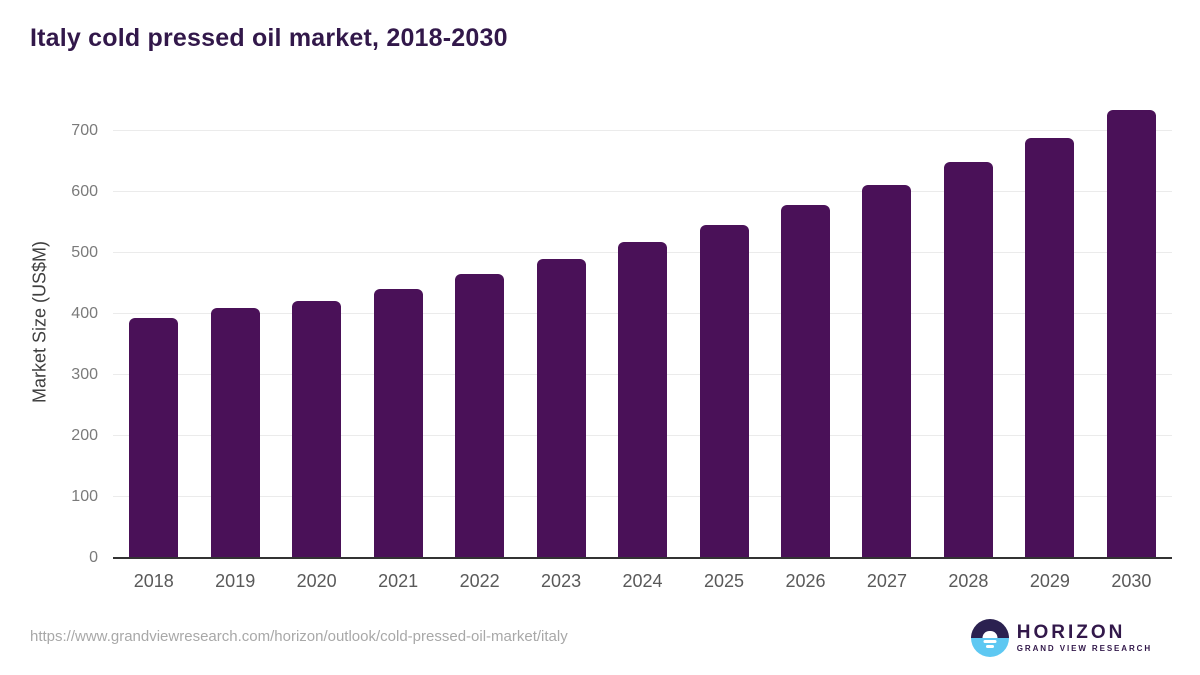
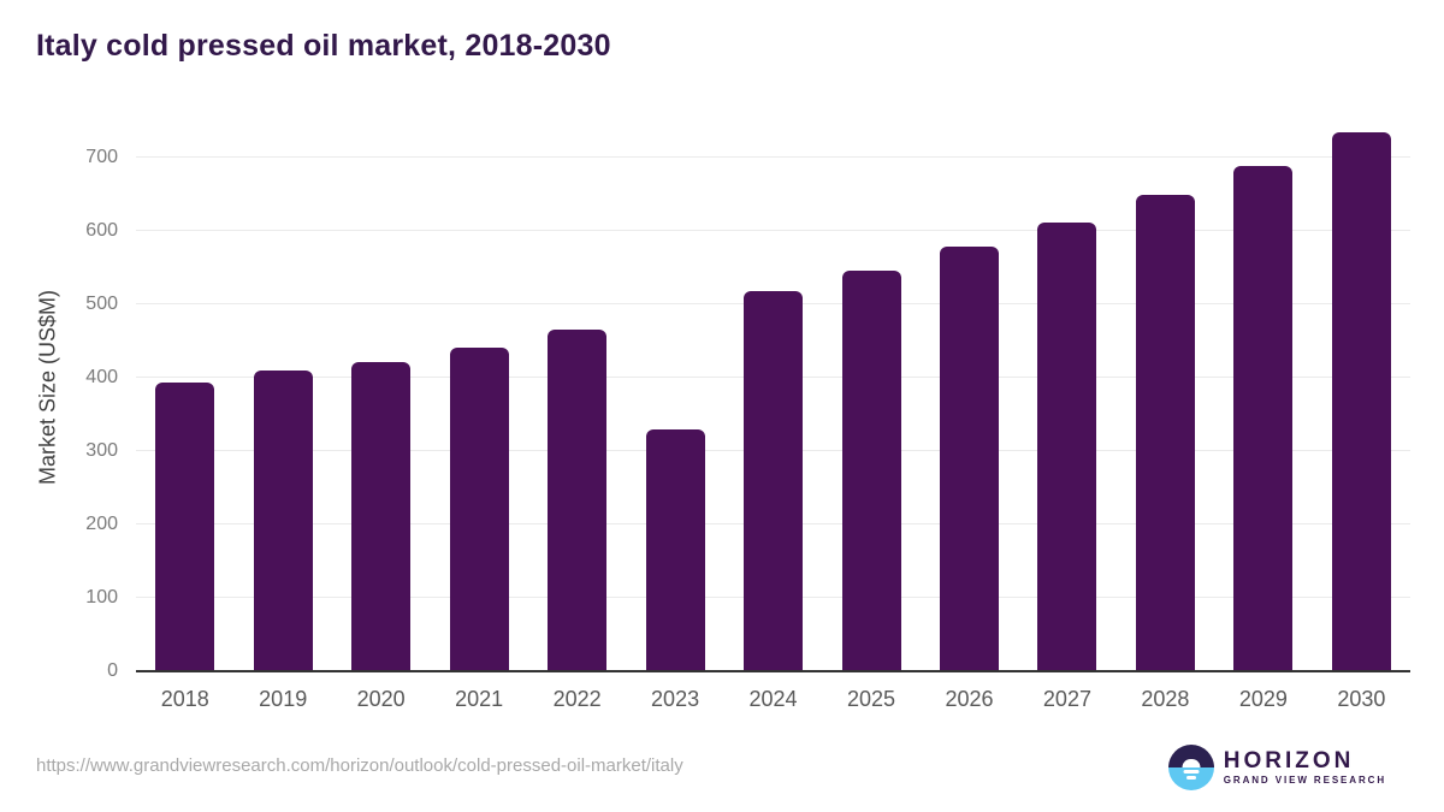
2023: 490 -> 330
